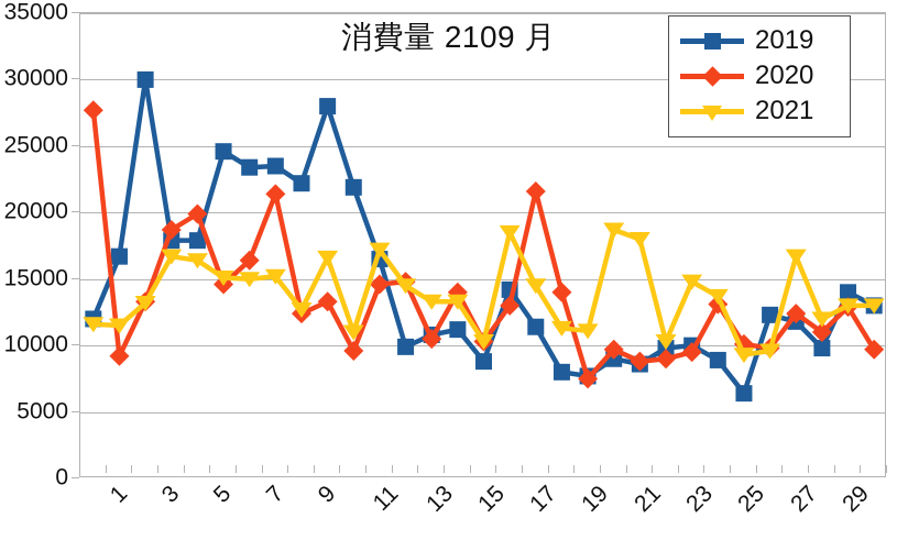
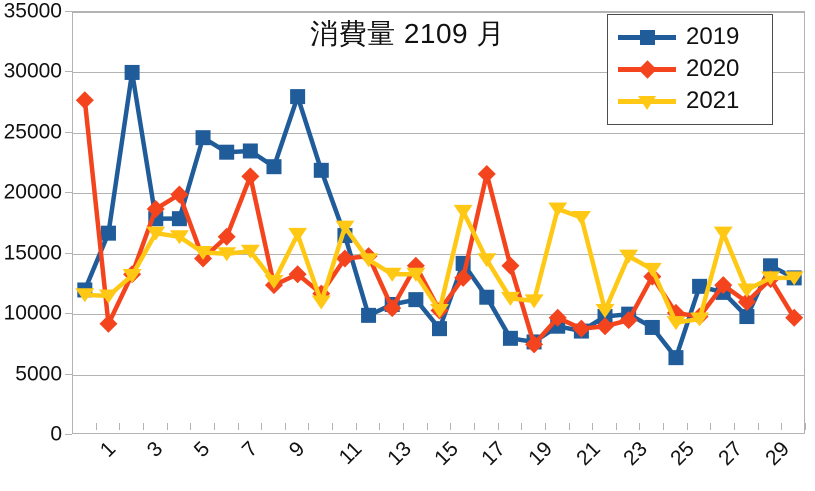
2020/11: 9600 -> 11700
